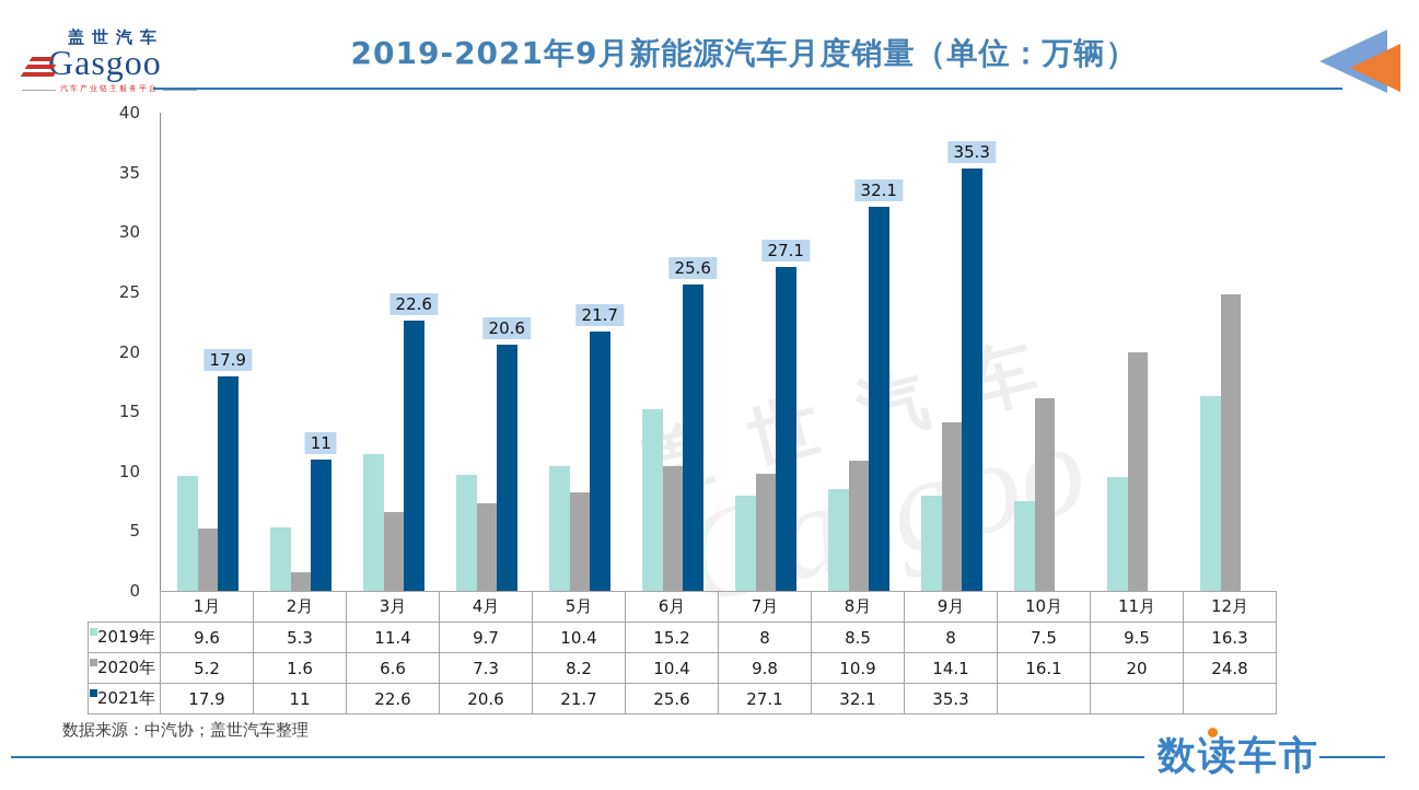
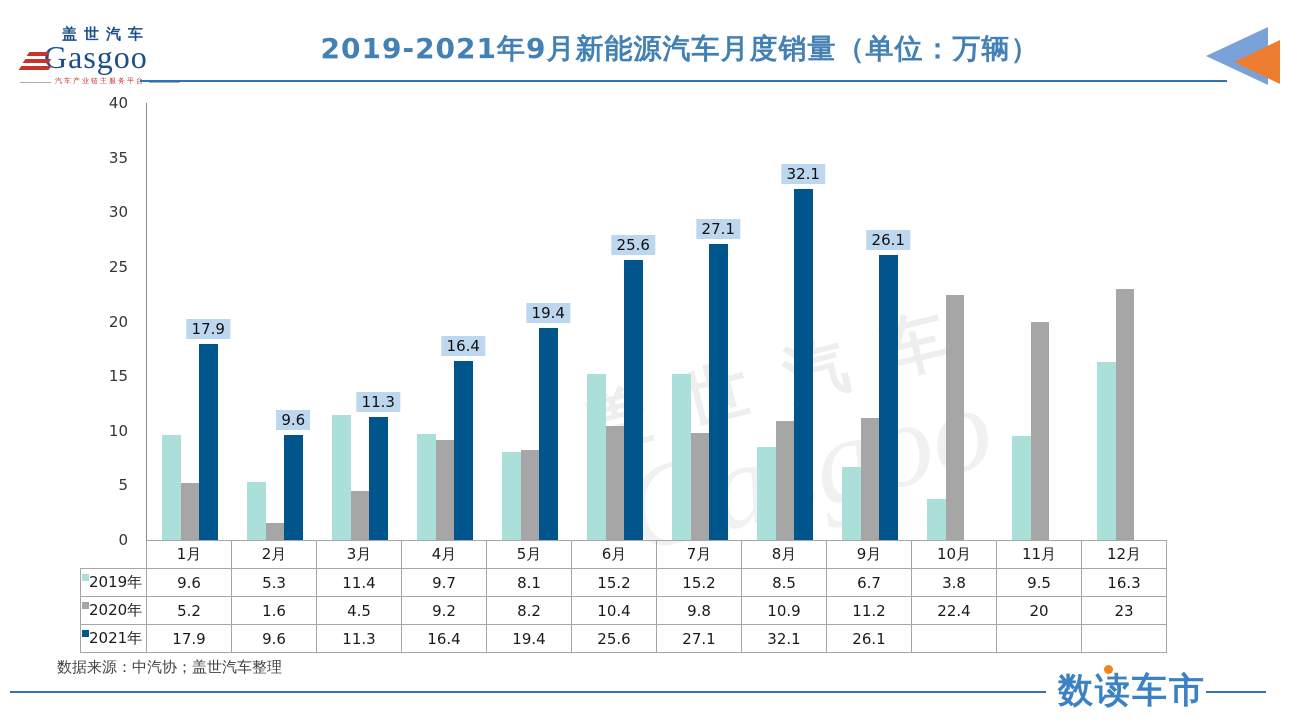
2021年/2月: 11 -> 9.6
2020年/3月: 6.6 -> 4.5
2021年/3月: 22.6 -> 11.3
2020年/4月: 7.3 -> 9.2
2021年/4月: 20.6 -> 16.4
2019年/5月: 10.4 -> 8.1
2021年/5月: 21.7 -> 19.4
2019年/7月: 8 -> 15.2
2019年/9月: 8 -> 6.7
2020年/9月: 14.1 -> 11.2
2021年/9月: 35.3 -> 26.1
2019年/10月: 7.5 -> 3.8
2020年/10月: 16.1 -> 22.4
2020年/12月: 24.8 -> 23
